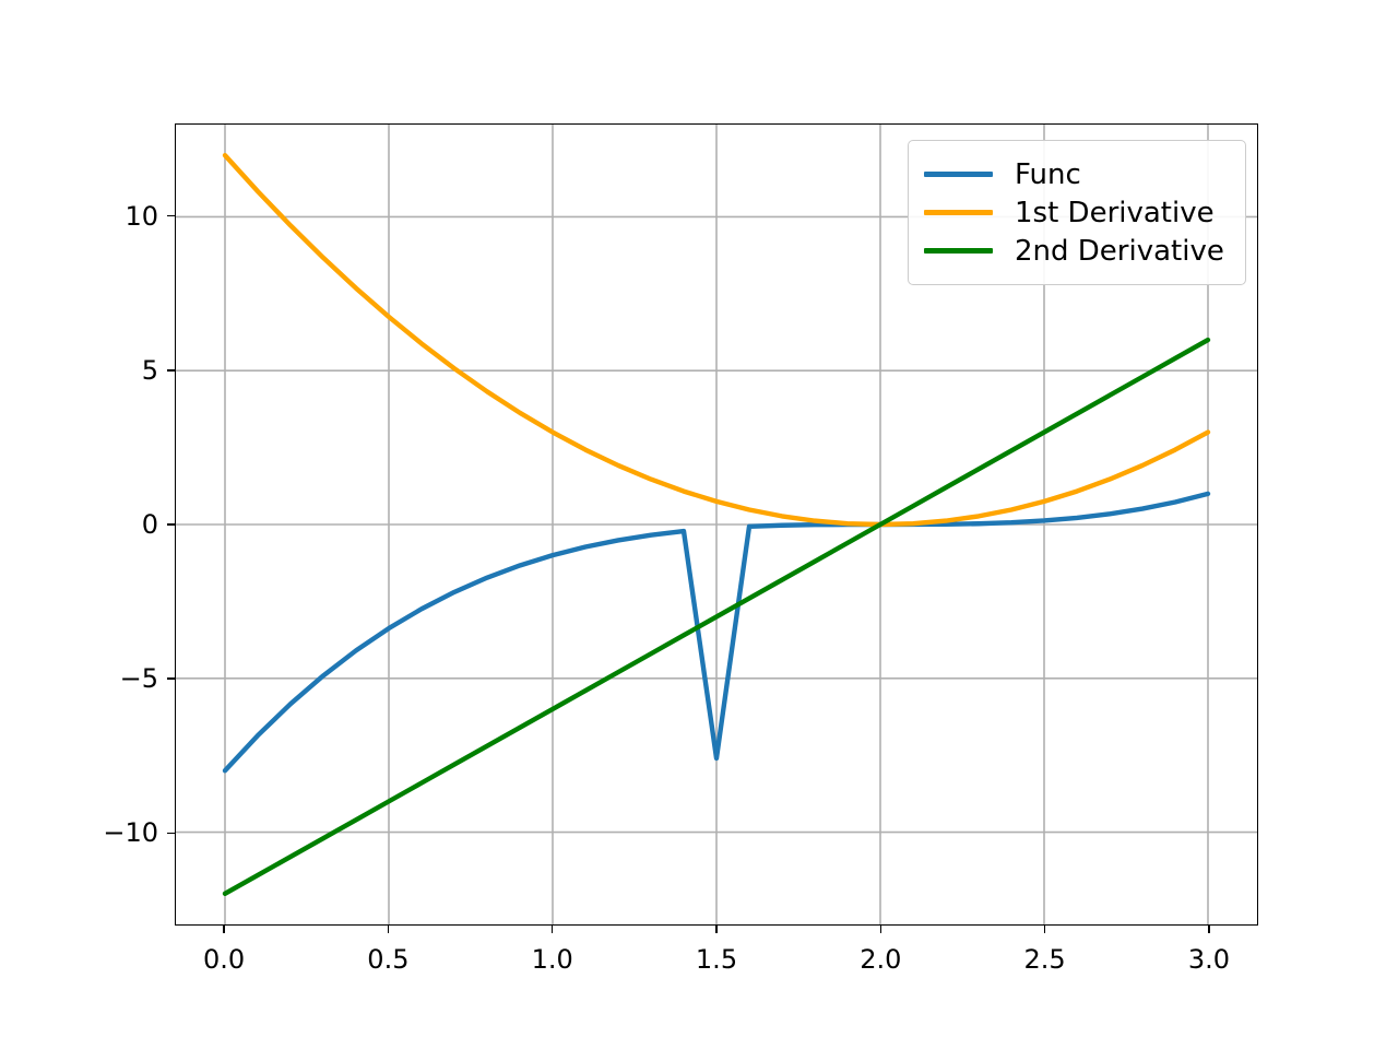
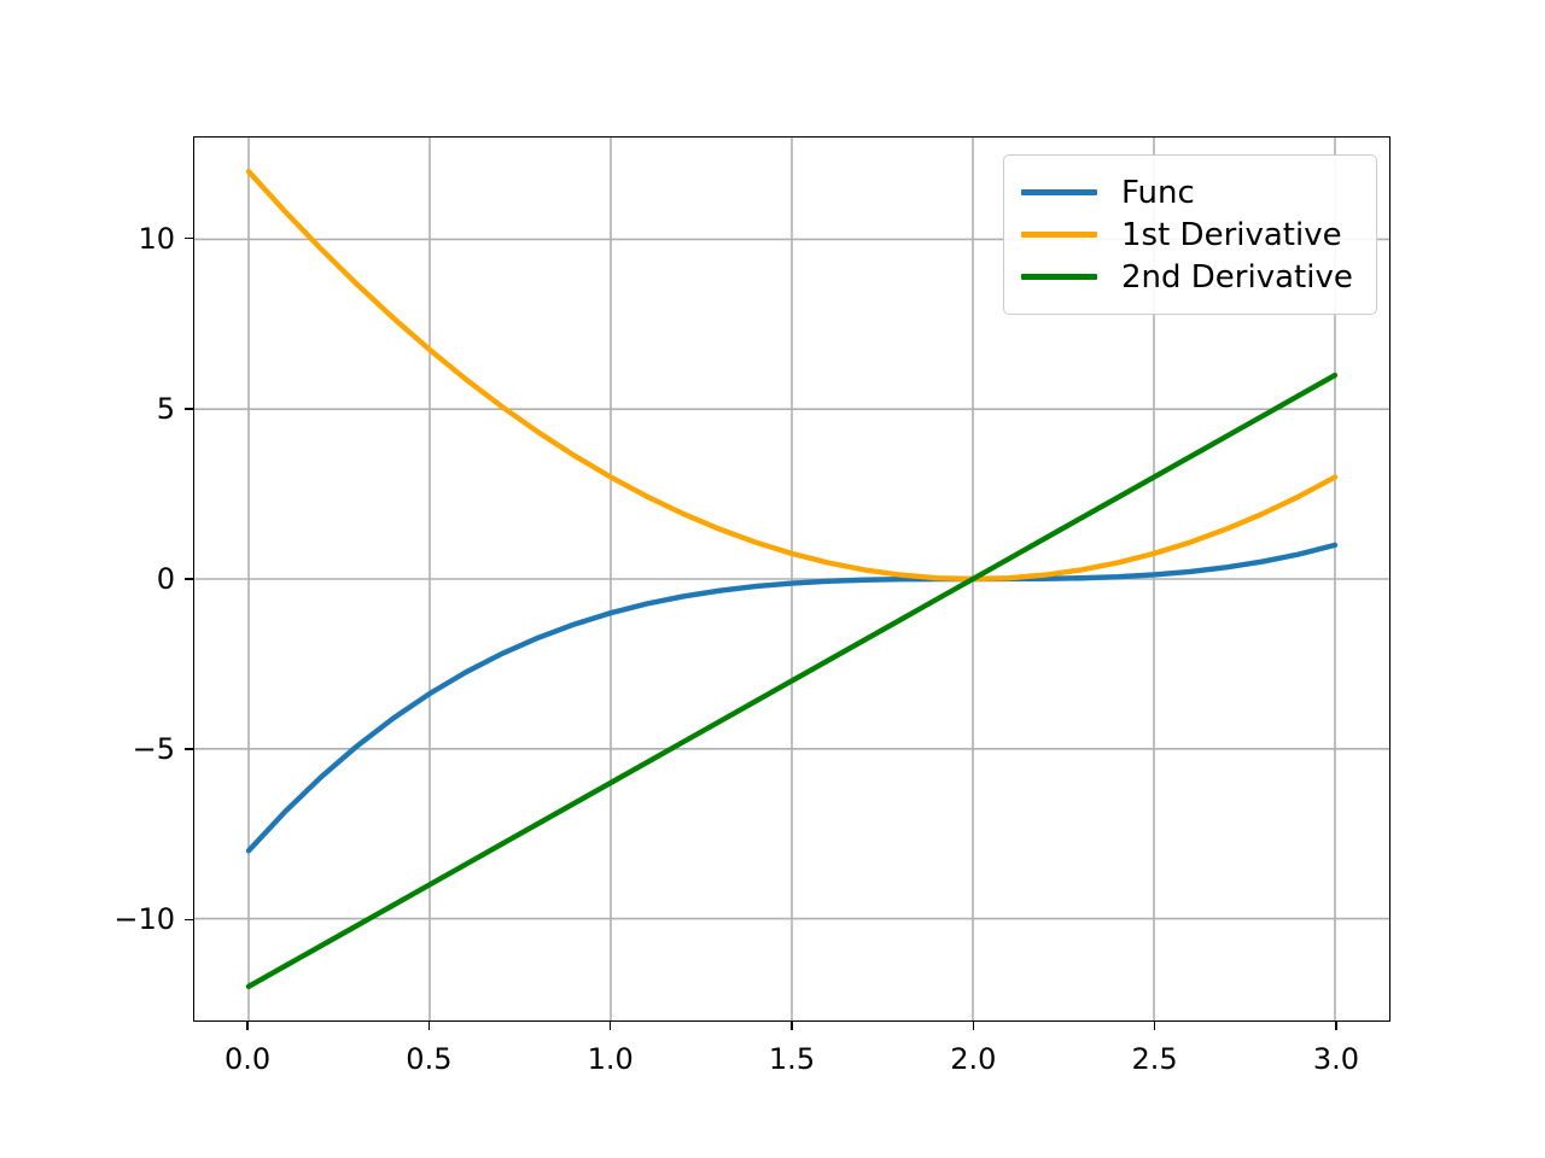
Func/1.5: -7.6 -> -0.1
